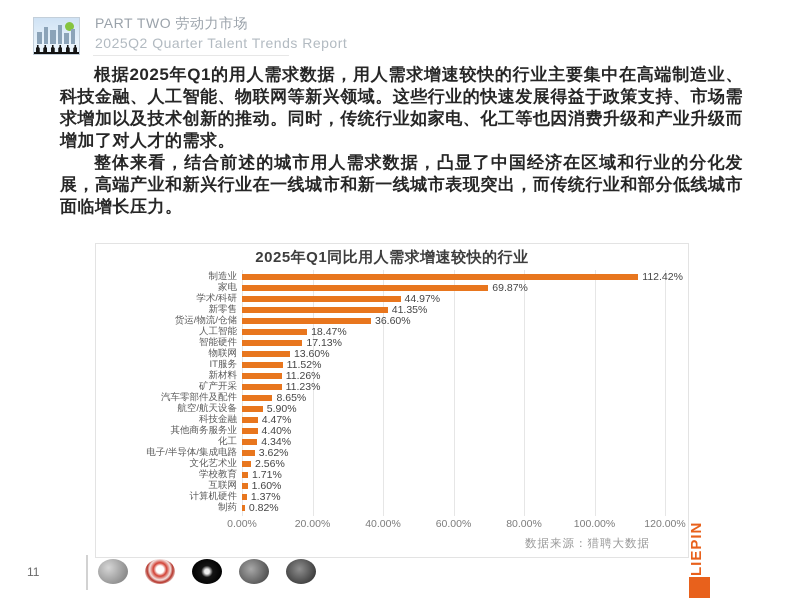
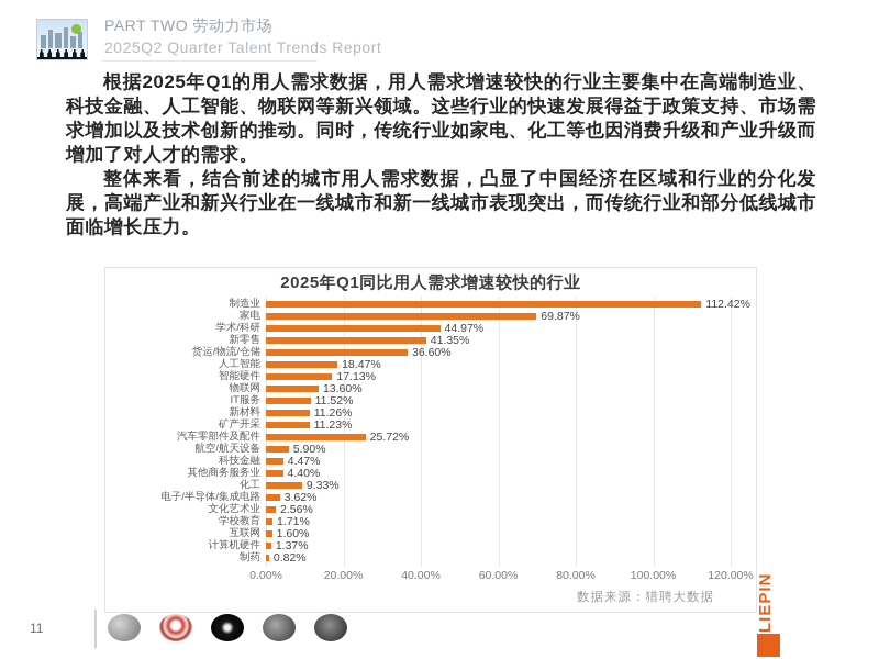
汽车零部件及配件: 8.65% -> 25.72%
化工: 4.34% -> 9.33%
